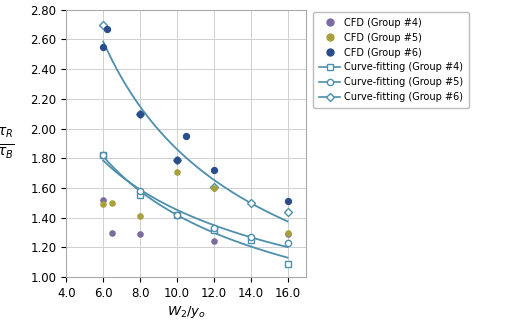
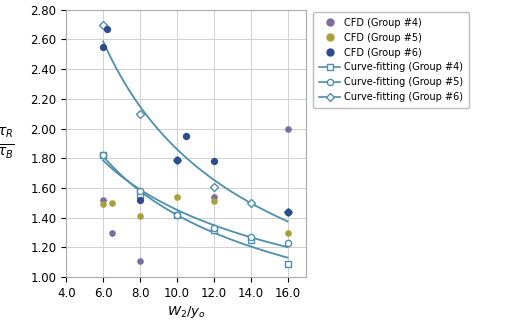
CFD (Group #4)/8.0: 1.29 -> 1.11
CFD (Group #6)/8.0: 2.10 -> 1.52
CFD (Group #5)/10.0: 1.71 -> 1.54
CFD (Group #4)/12.0: 1.24 -> 1.54
CFD (Group #5)/12.0: 1.60 -> 1.51
CFD (Group #6)/12.0: 1.72 -> 1.78
CFD (Group #4)/16.0: 1.29 -> 2.00
CFD (Group #6)/16.0: 1.51 -> 1.44
